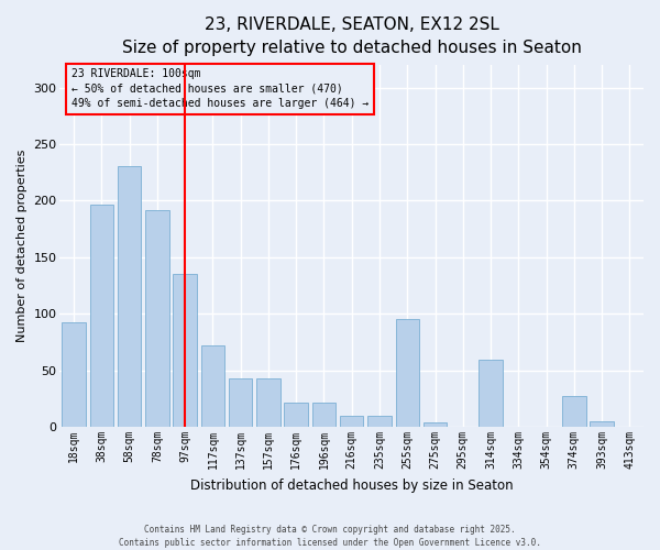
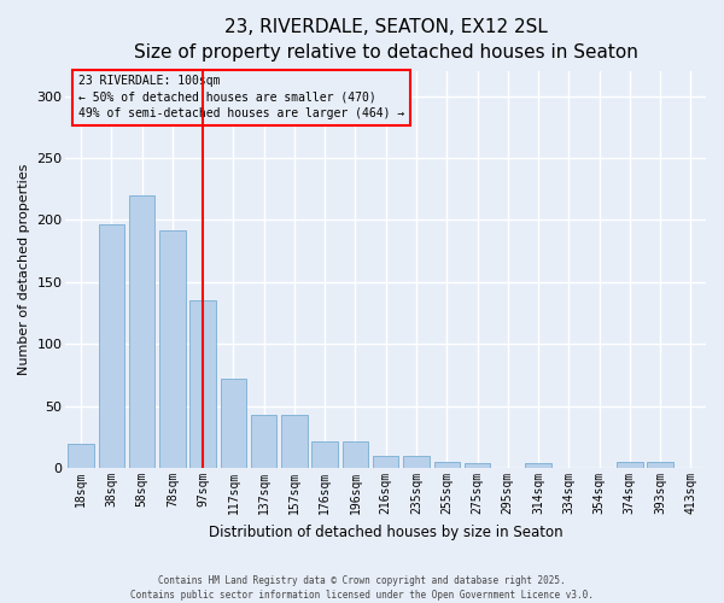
18sqm: 93 -> 20
58sqm: 231 -> 220
255sqm: 95 -> 5
314sqm: 59 -> 4
374sqm: 27 -> 5
